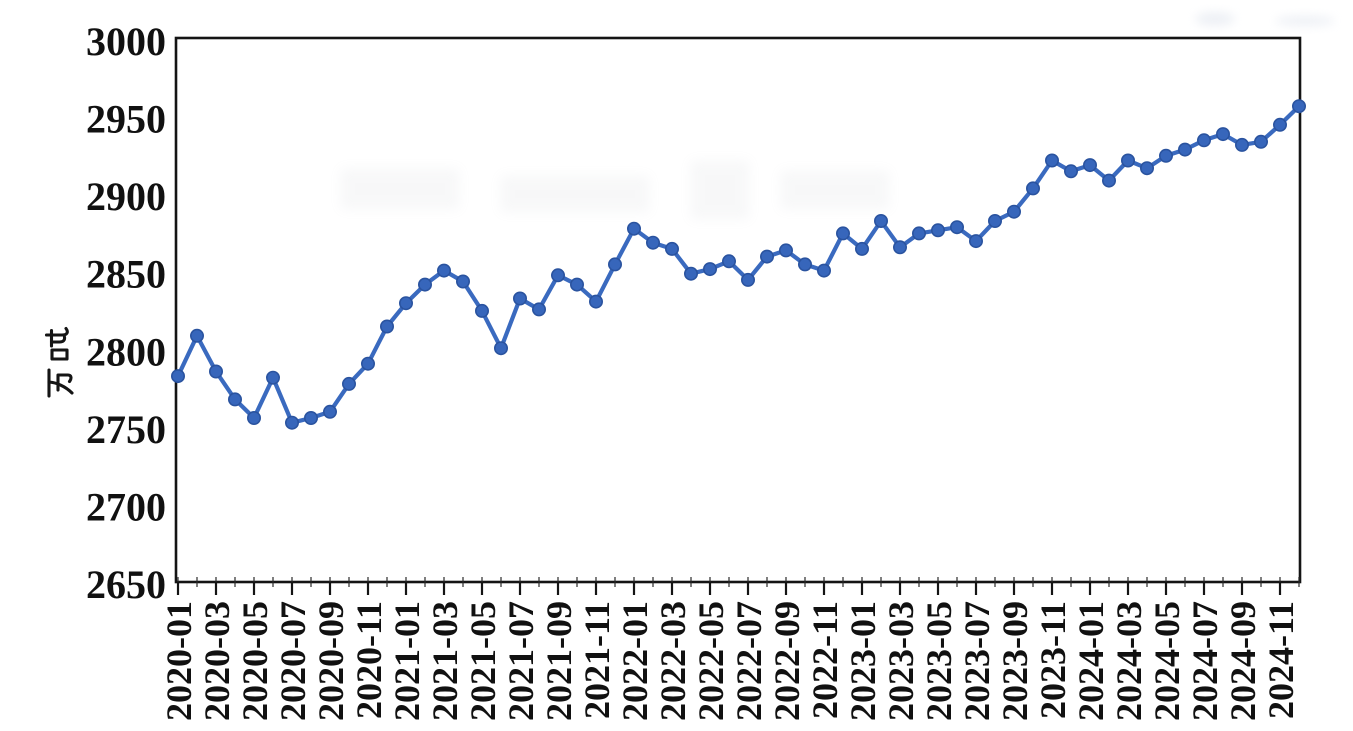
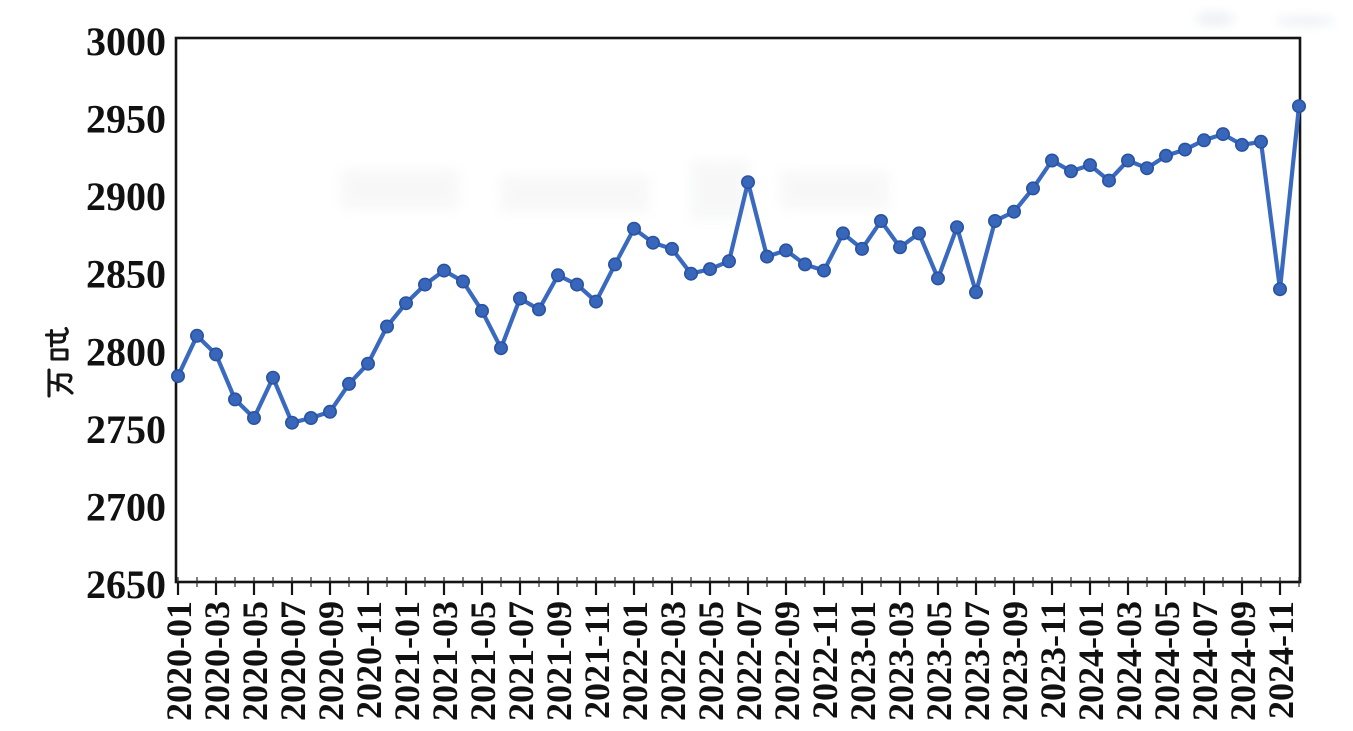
2020-03: 2787 -> 2798
2022-07: 2846 -> 2909
2023-05: 2878 -> 2847
2023-07: 2871 -> 2838
2024-11: 2946 -> 2840
